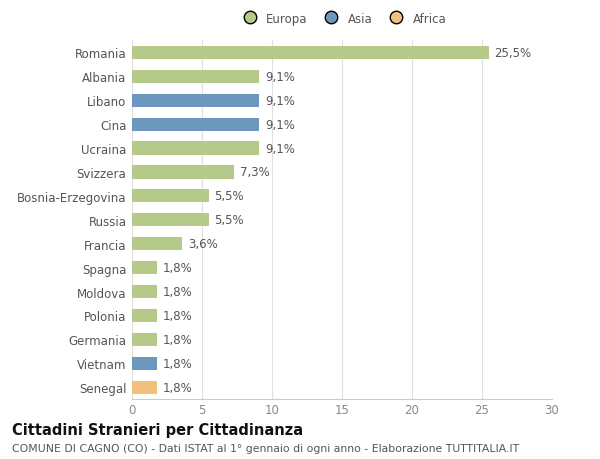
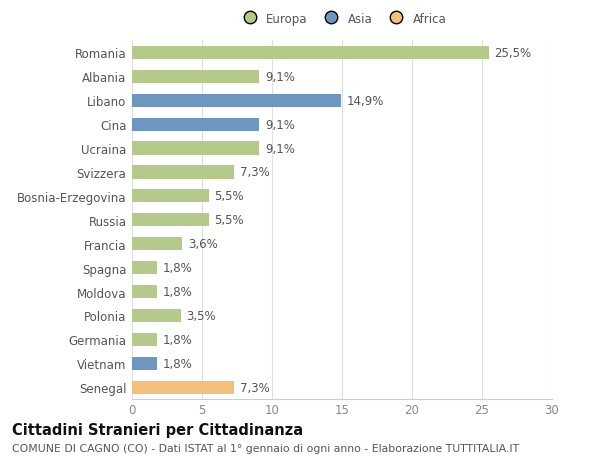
Libano: 9,1% -> 14,9%
Polonia: 1,8% -> 3,5%
Senegal: 1,8% -> 7,3%
